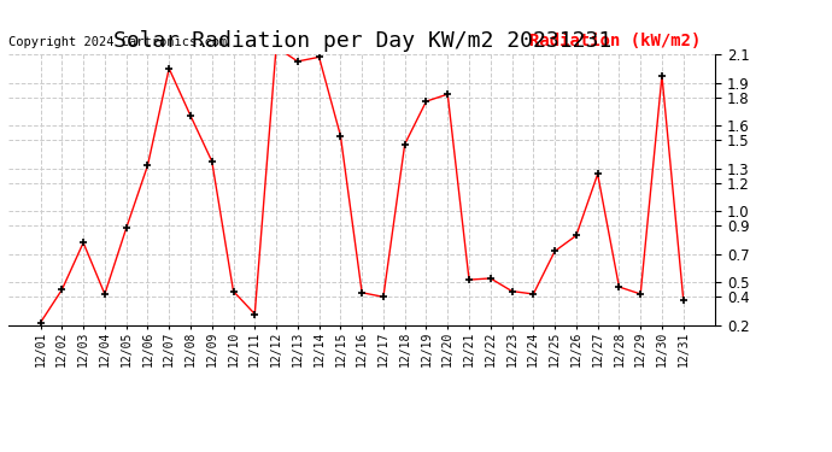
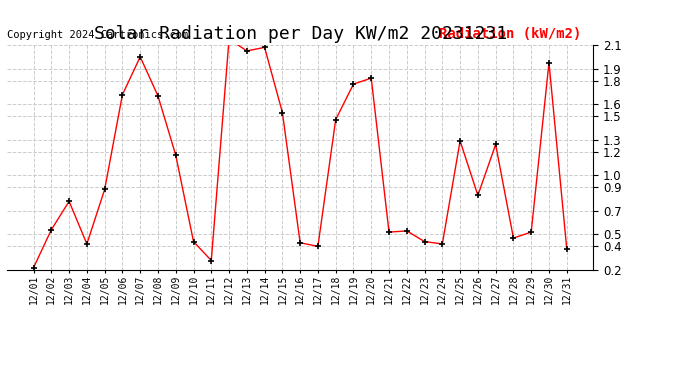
12/02: 0.45 -> 0.54
12/06: 1.32 -> 1.68
12/09: 1.35 -> 1.17
12/25: 0.72 -> 1.29
12/29: 0.42 -> 0.52
